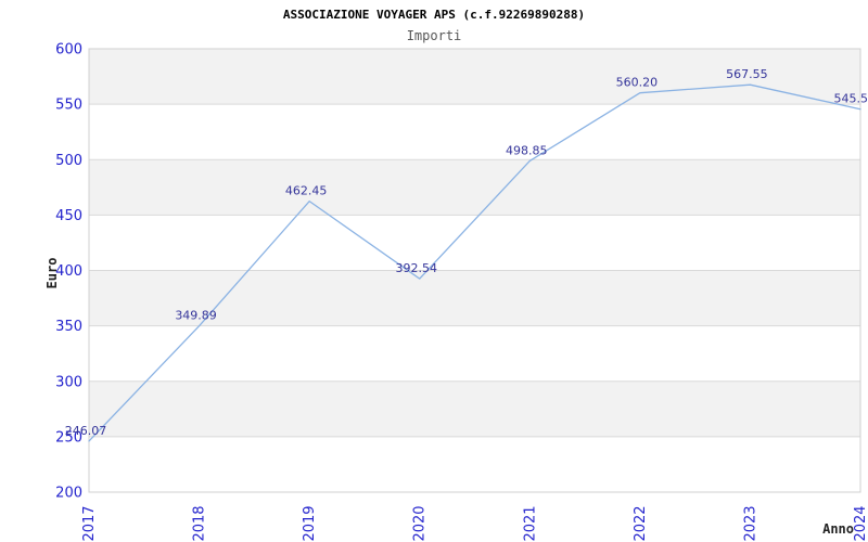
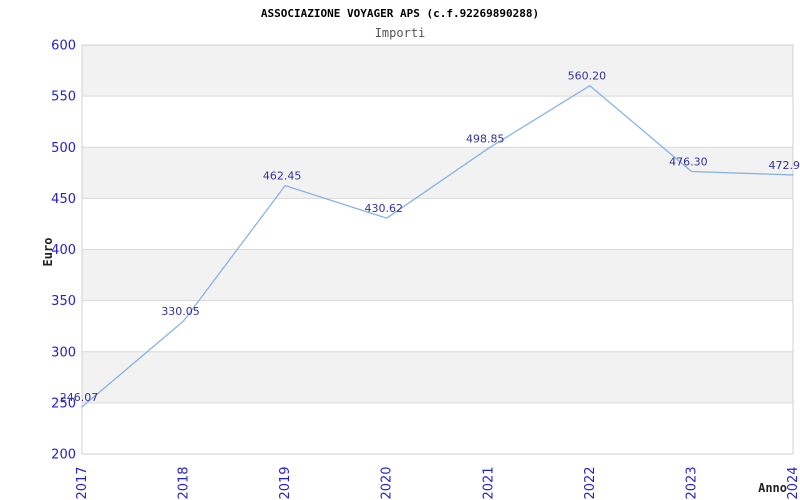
2018: 349.89 -> 330.05
2020: 392.54 -> 430.62
2023: 567.55 -> 476.30
2024: 545.5 -> 472.9
